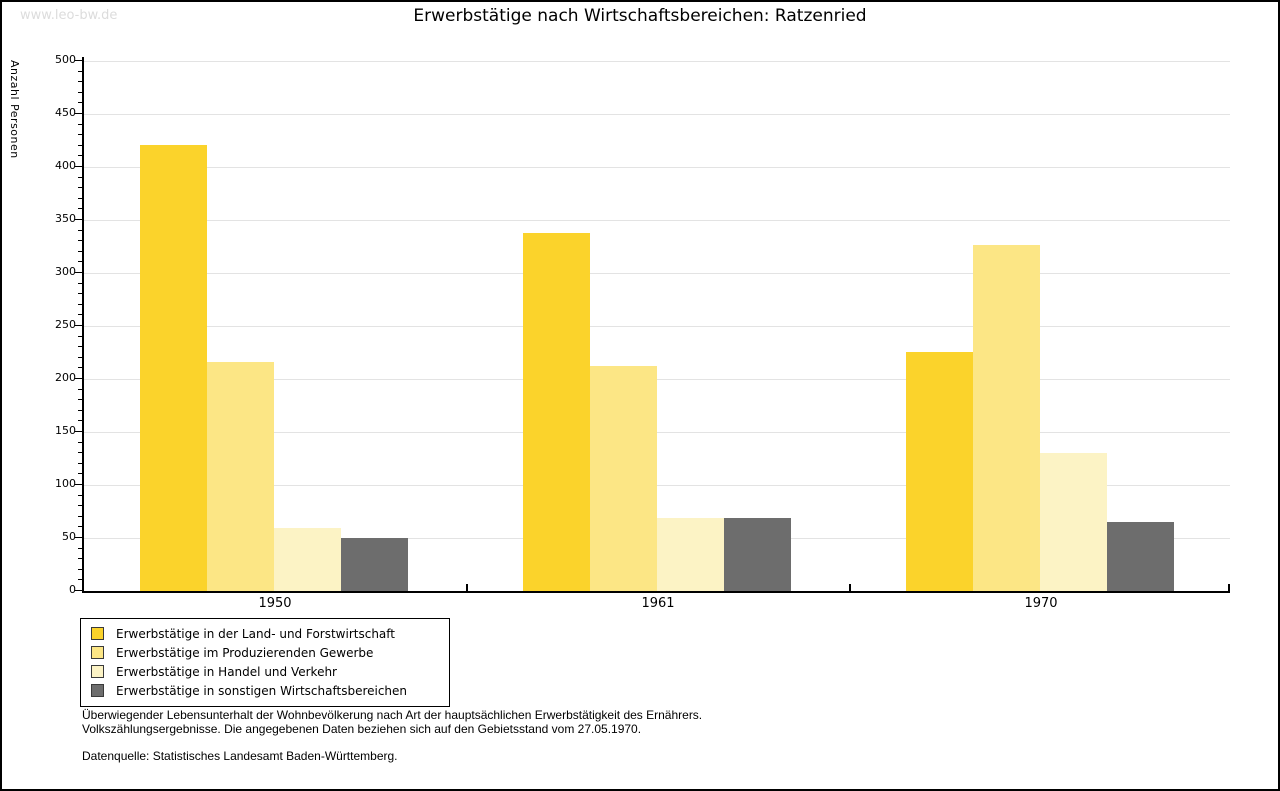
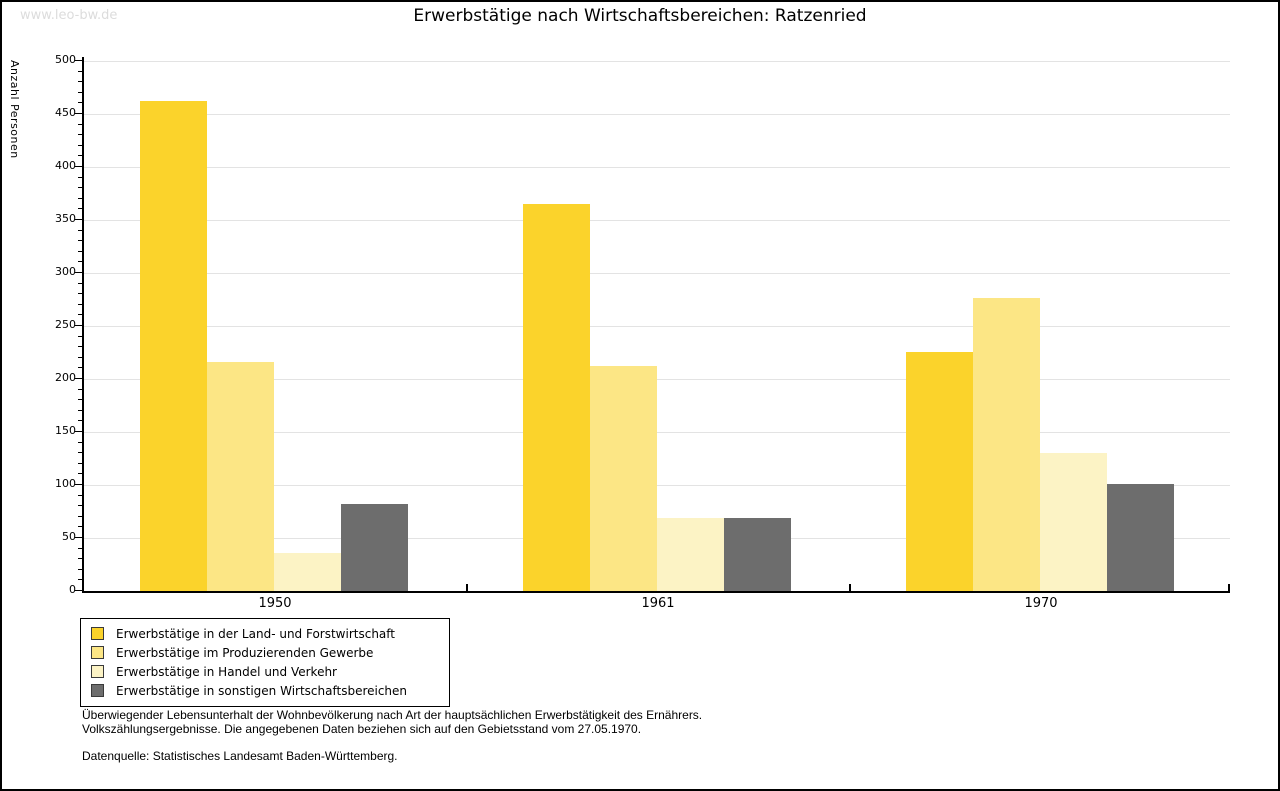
Erwerbstätige in der Land- und Forstwirtschaft/1950: 421 -> 462
Erwerbstätige in Handel und Verkehr/1950: 59 -> 36
Erwerbstätige in sonstigen Wirtschaftsbereichen/1950: 50 -> 82
Erwerbstätige in der Land- und Forstwirtschaft/1961: 338 -> 365
Erwerbstätige im Produzierenden Gewerbe/1970: 326 -> 276
Erwerbstätige in sonstigen Wirtschaftsbereichen/1970: 65 -> 101
